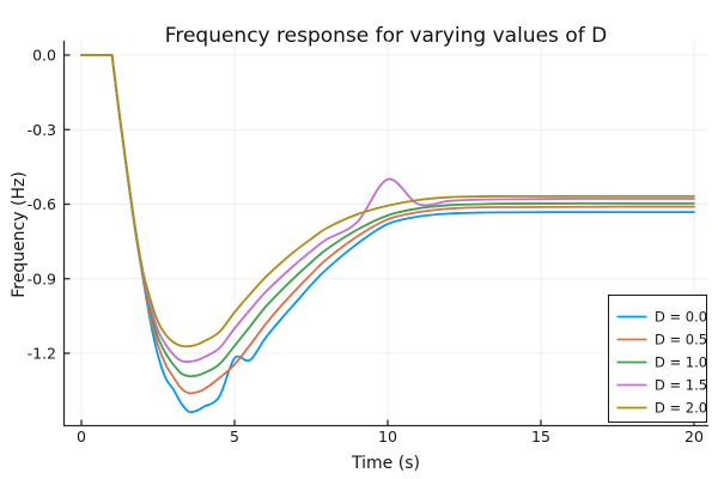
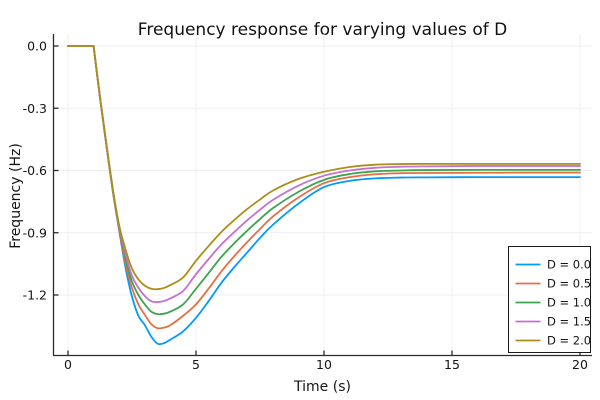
D = 0.0/5: -1.22 -> -1.31
D = 1.5/10: -0.50 -> -0.62
